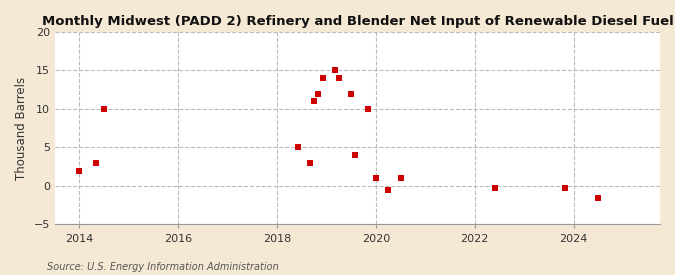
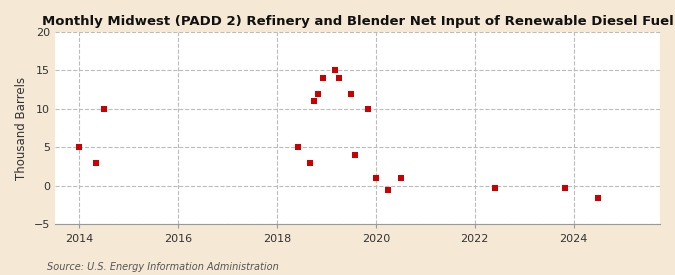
2014: 2.0 -> 5.0
